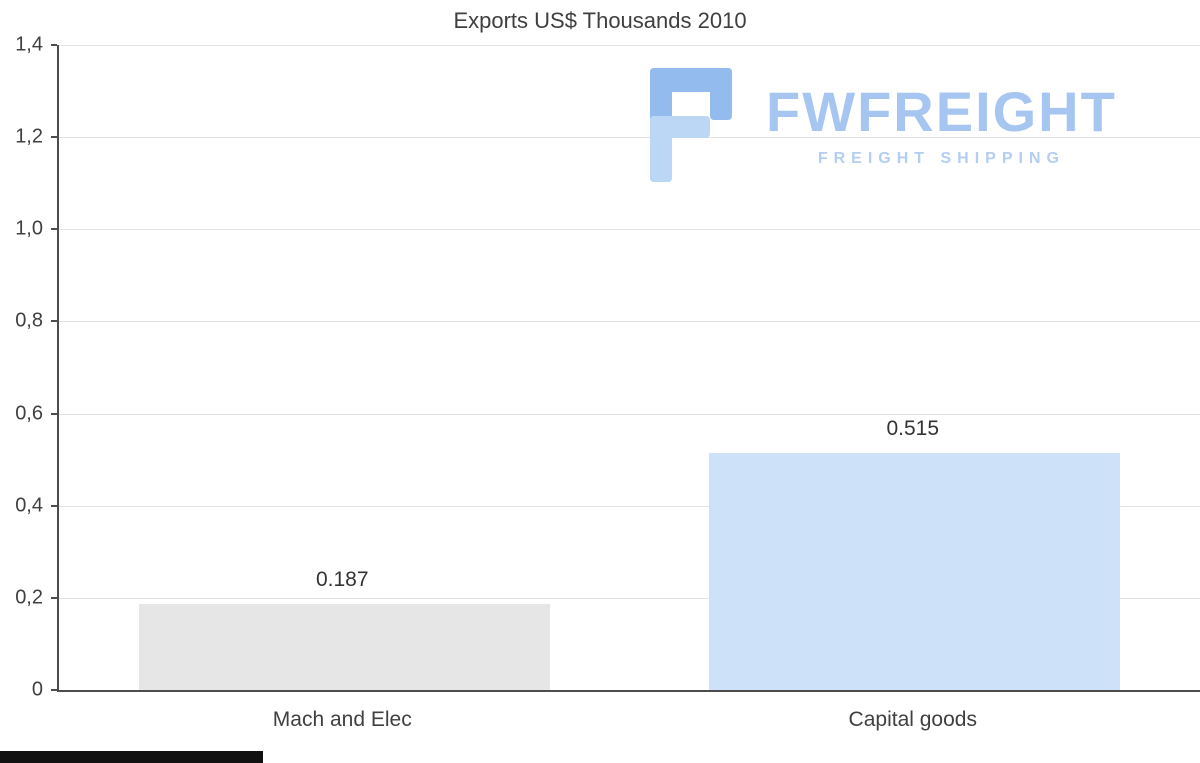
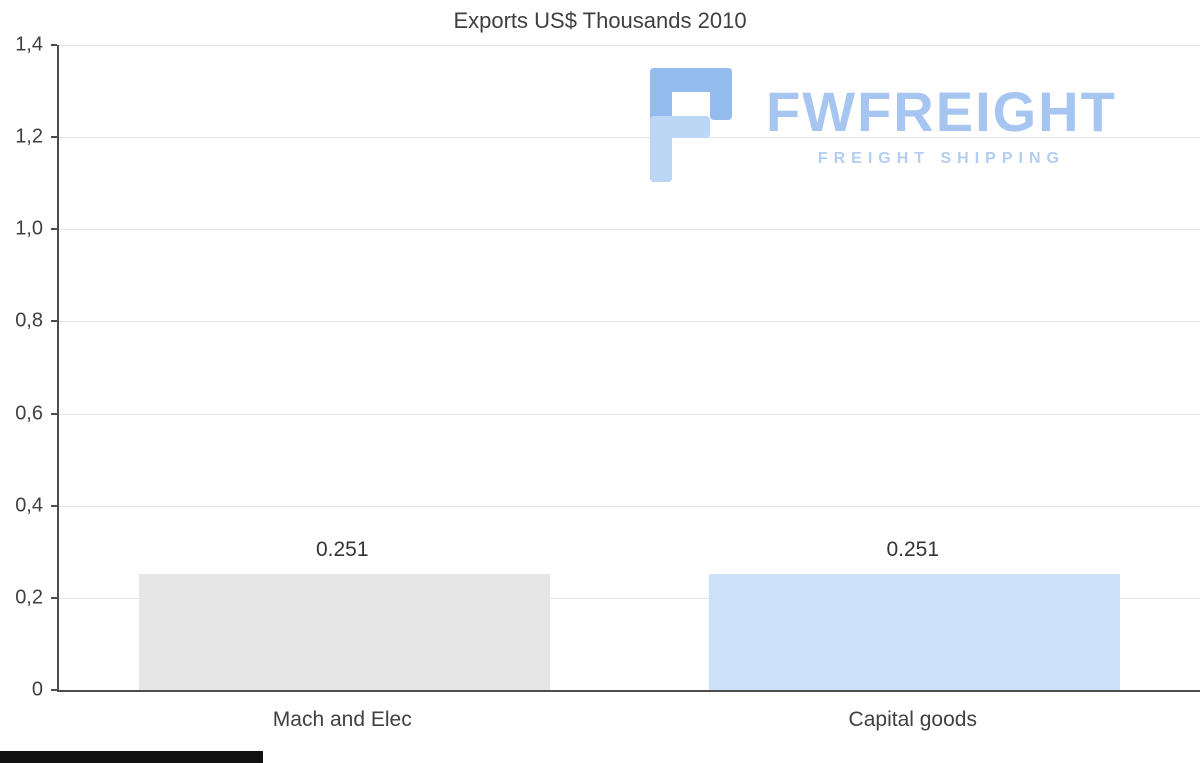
Mach and Elec: 0.187 -> 0.251
Capital goods: 0.515 -> 0.251
